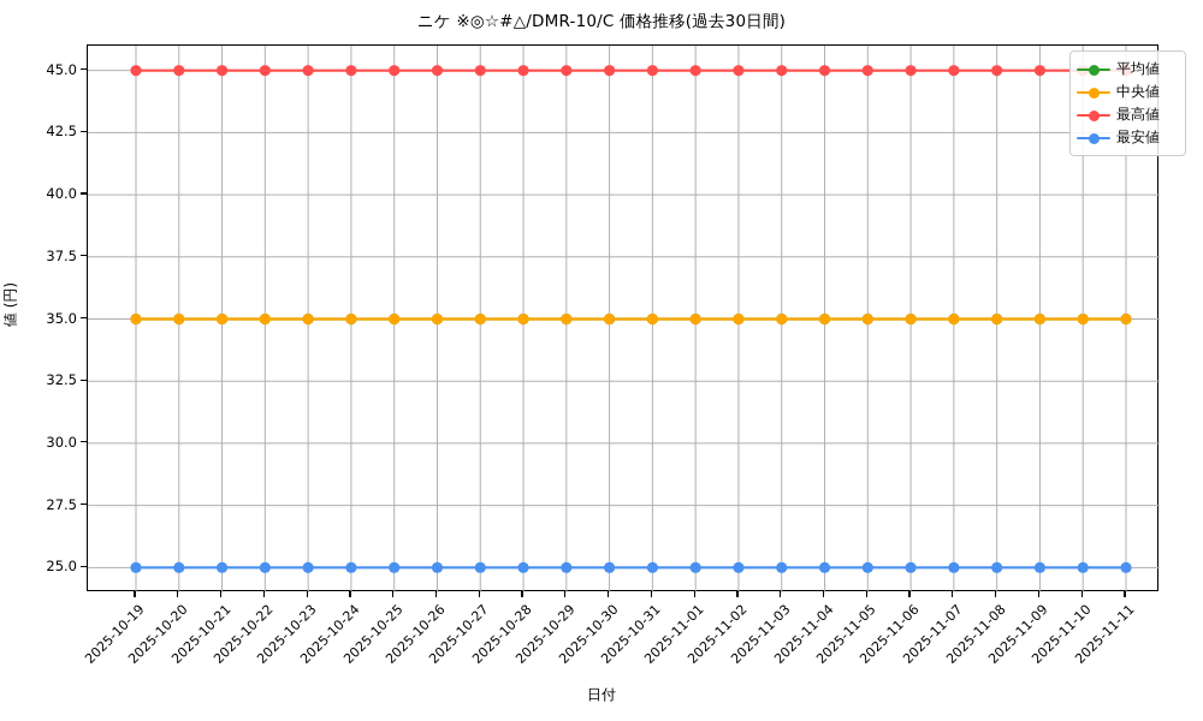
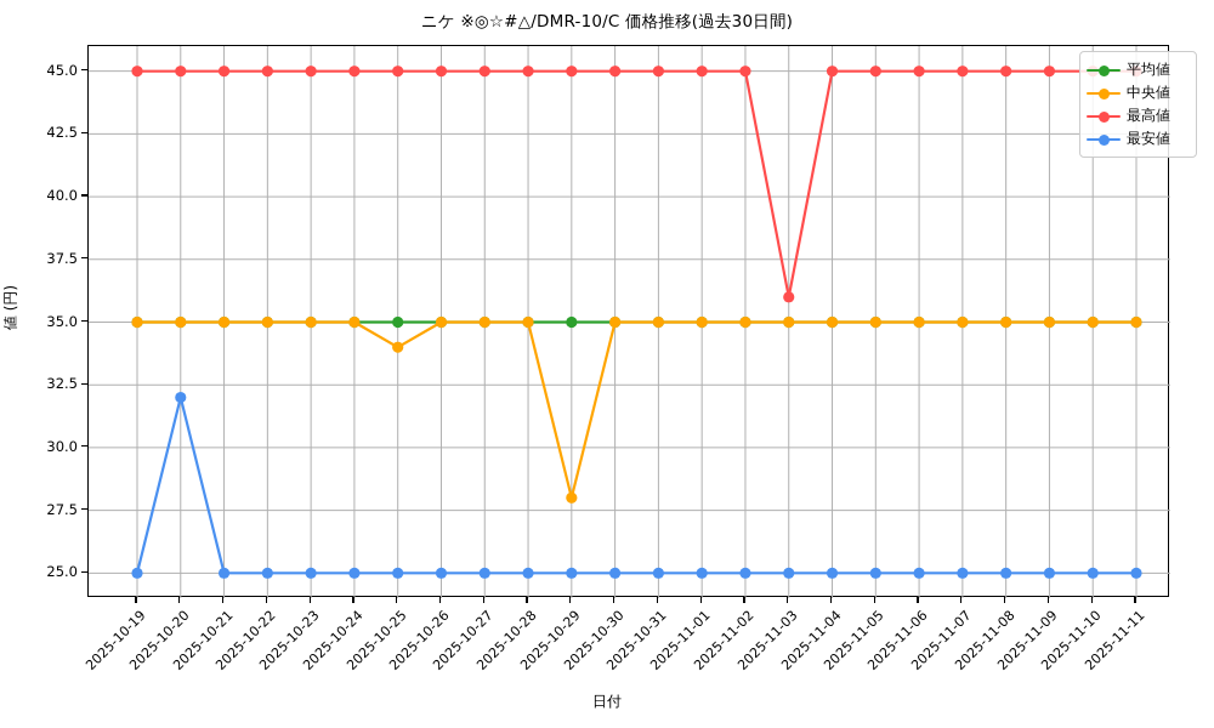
最安値/2025-10-20: 25 -> 32
中央値/2025-10-25: 35 -> 34
中央値/2025-10-29: 35 -> 28
最高値/2025-11-03: 45 -> 36
